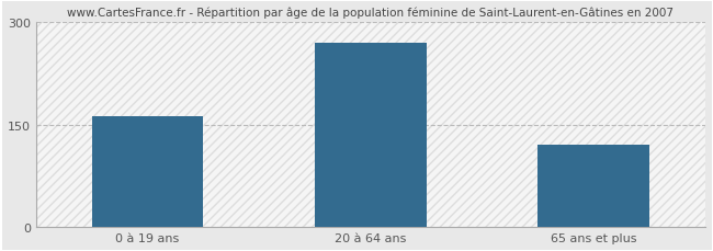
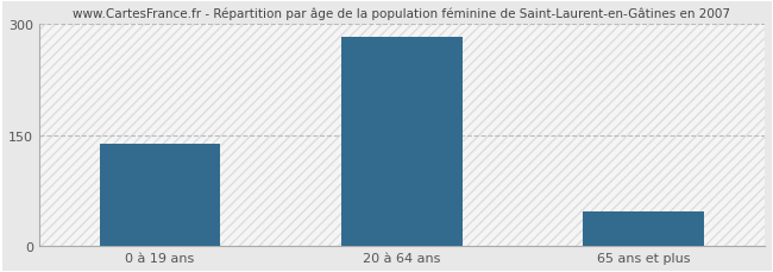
0 à 19 ans: 162 -> 138
20 à 64 ans: 270 -> 283
65 ans et plus: 120 -> 47
